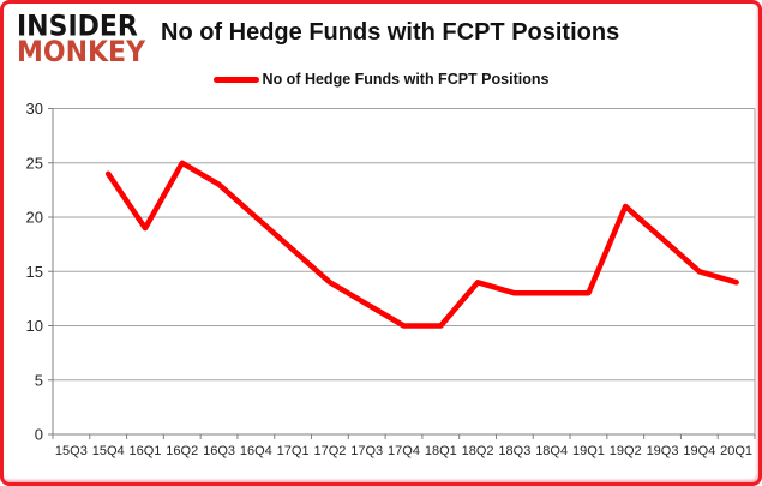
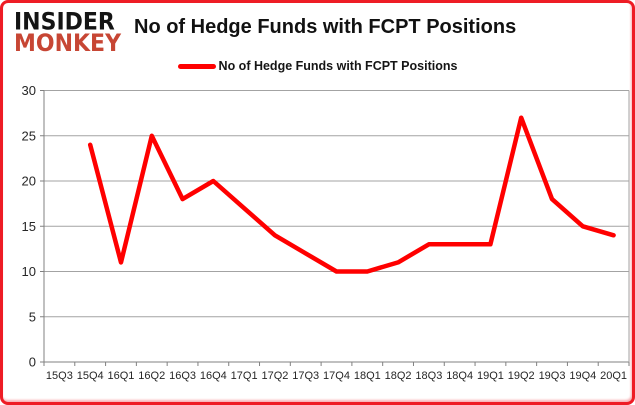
16Q1: 19 -> 11
16Q3: 23 -> 18
18Q2: 14 -> 11
19Q2: 21 -> 27
